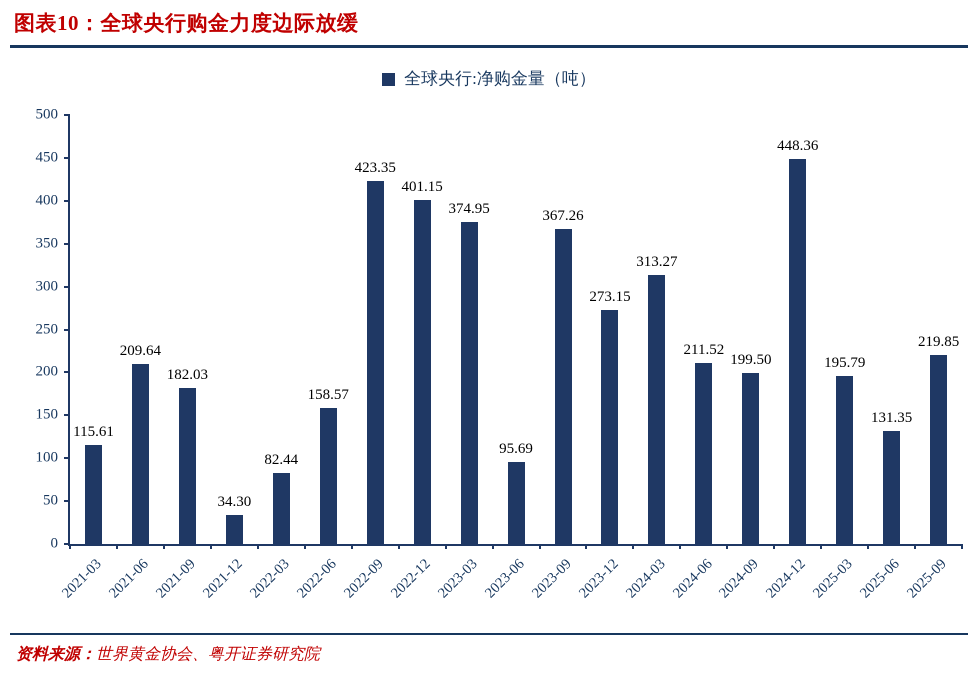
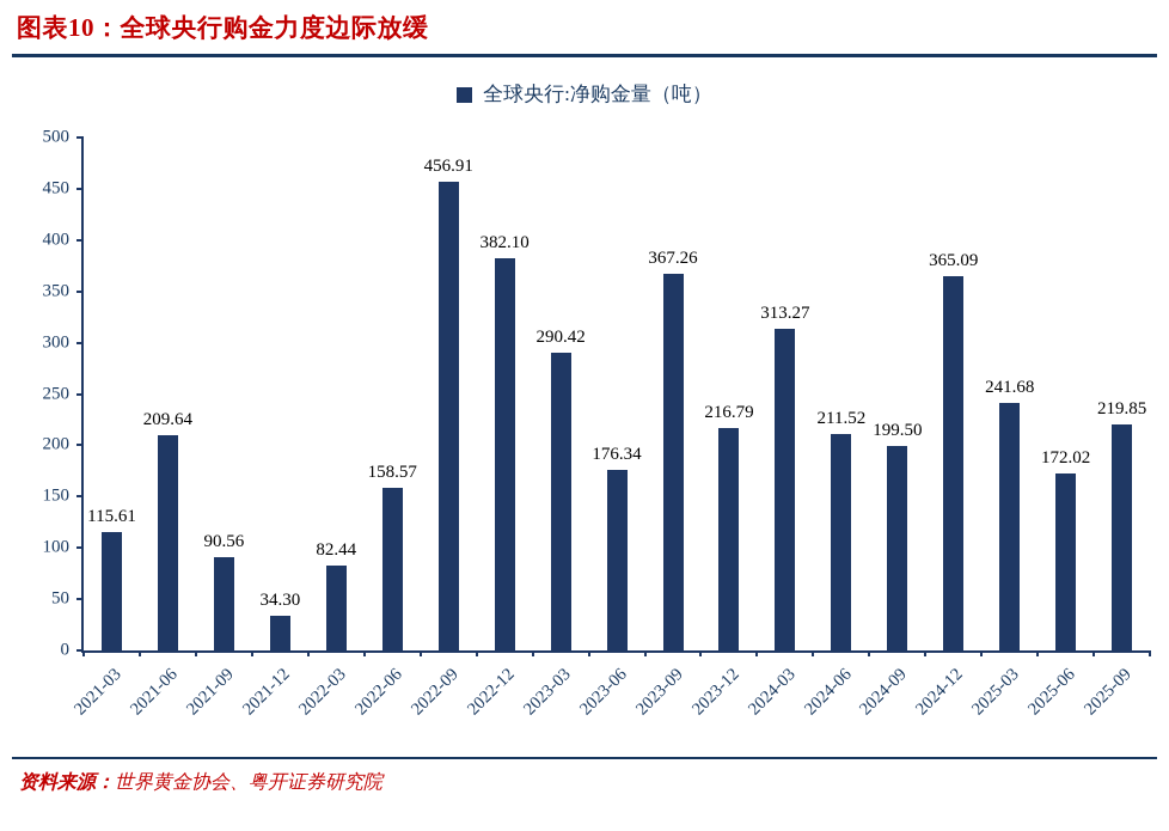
2021-09: 182.03 -> 90.56
2022-09: 423.35 -> 456.91
2022-12: 401.15 -> 382.10
2023-03: 374.95 -> 290.42
2023-06: 95.69 -> 176.34
2023-12: 273.15 -> 216.79
2024-12: 448.36 -> 365.09
2025-03: 195.79 -> 241.68
2025-06: 131.35 -> 172.02
